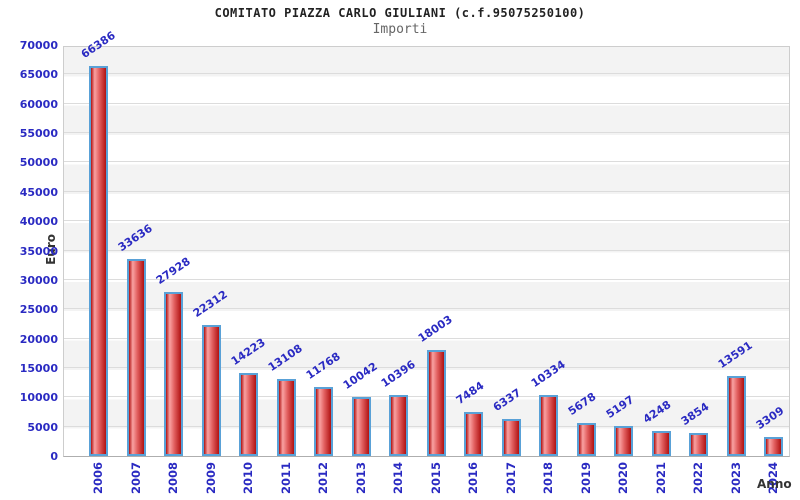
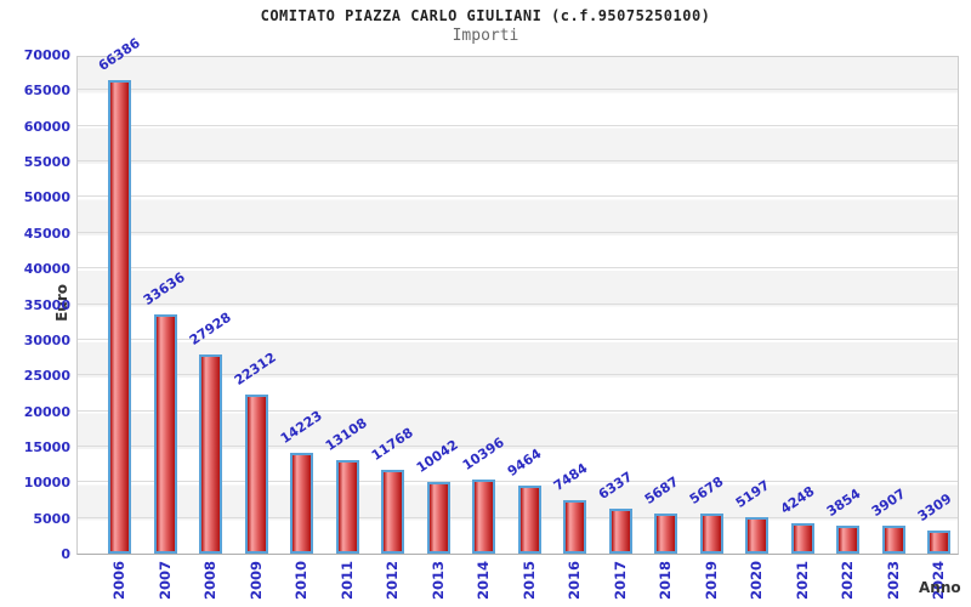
2015: 18003 -> 9464
2018: 10334 -> 5687
2023: 13591 -> 3907
